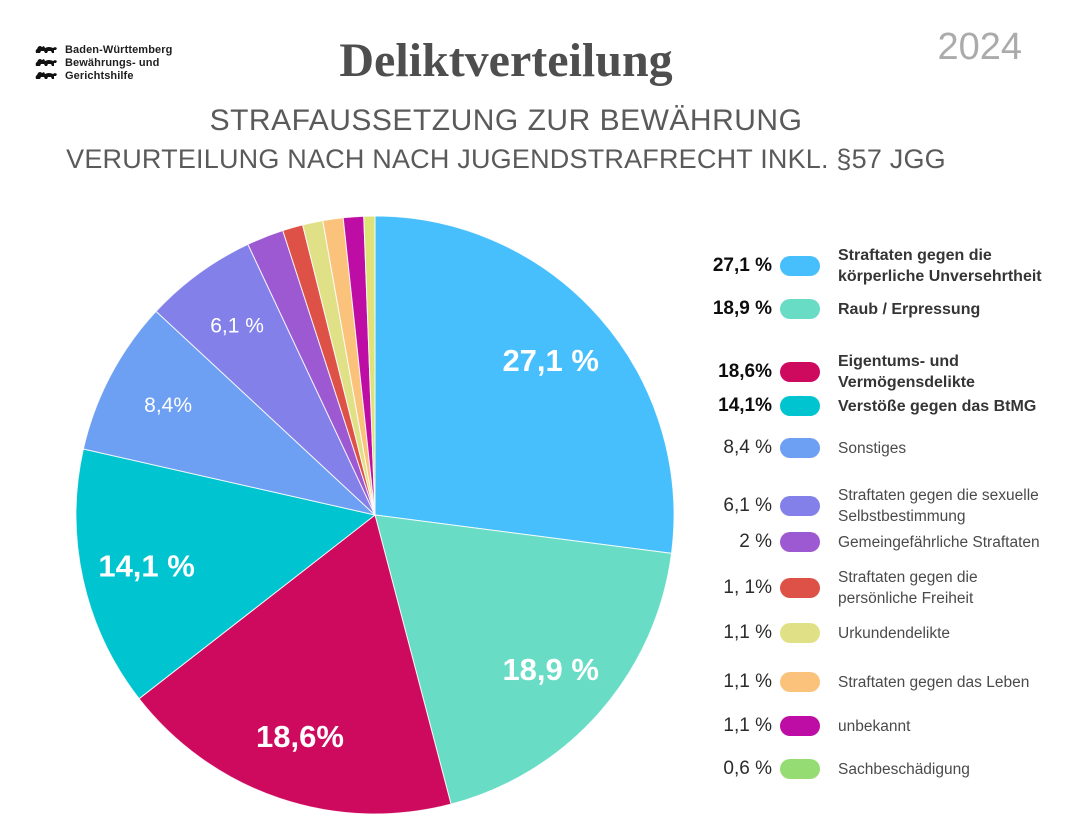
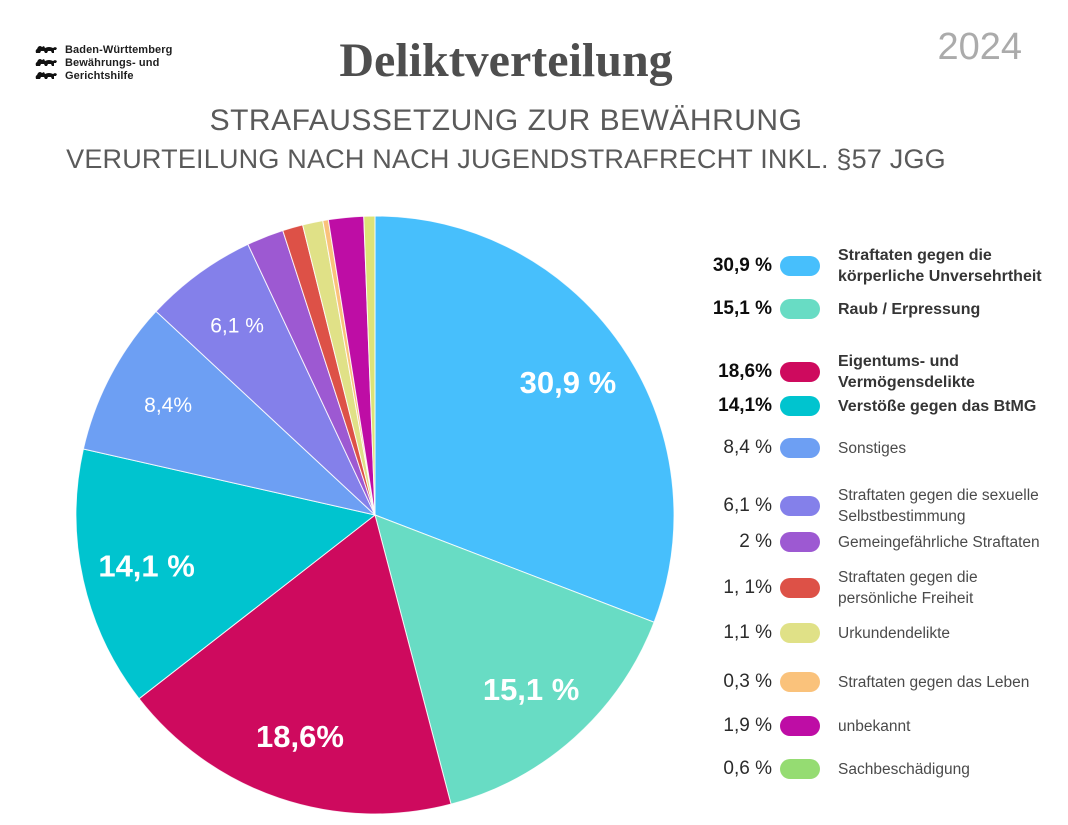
Straftaten gegen die körperliche Unversehrtheit: 27,1 -> 30,9
Raub / Erpressung: 18,9 -> 15,1
Straftaten gegen das Leben: 1,1 -> 0,3
unbekannt: 1,1 -> 1,9
